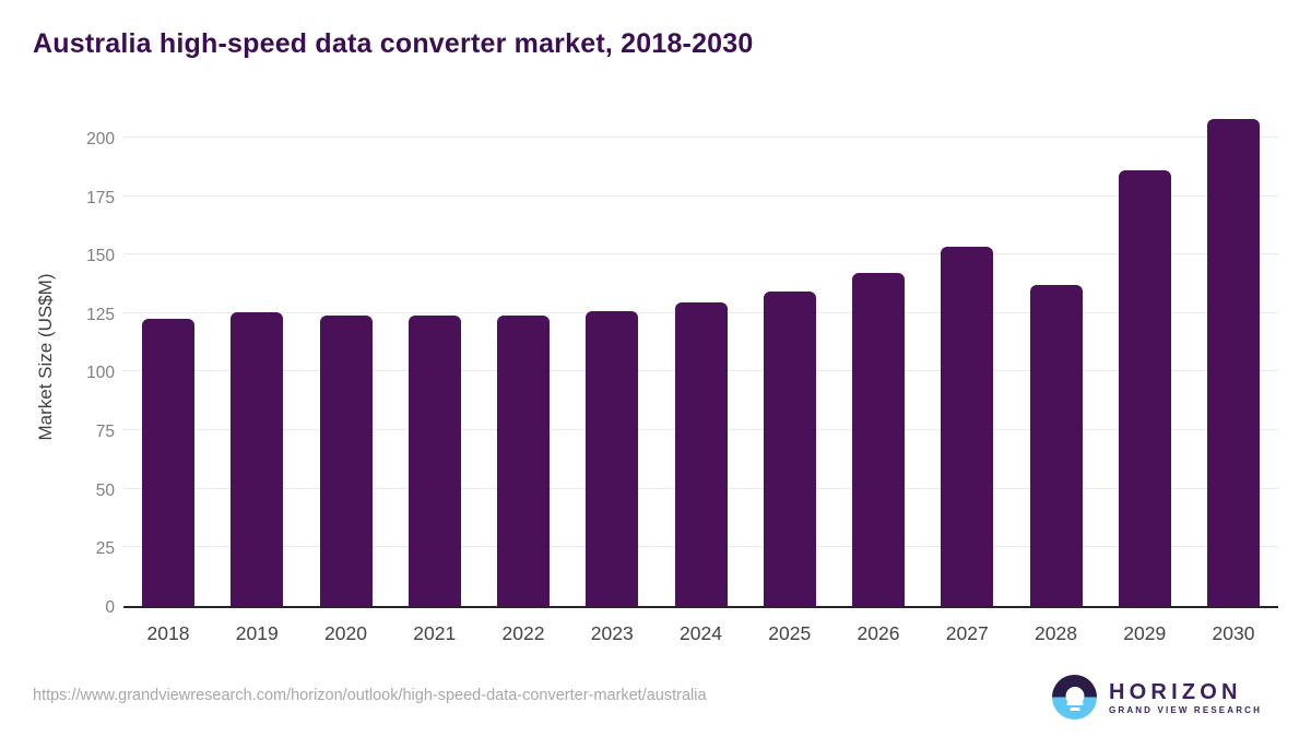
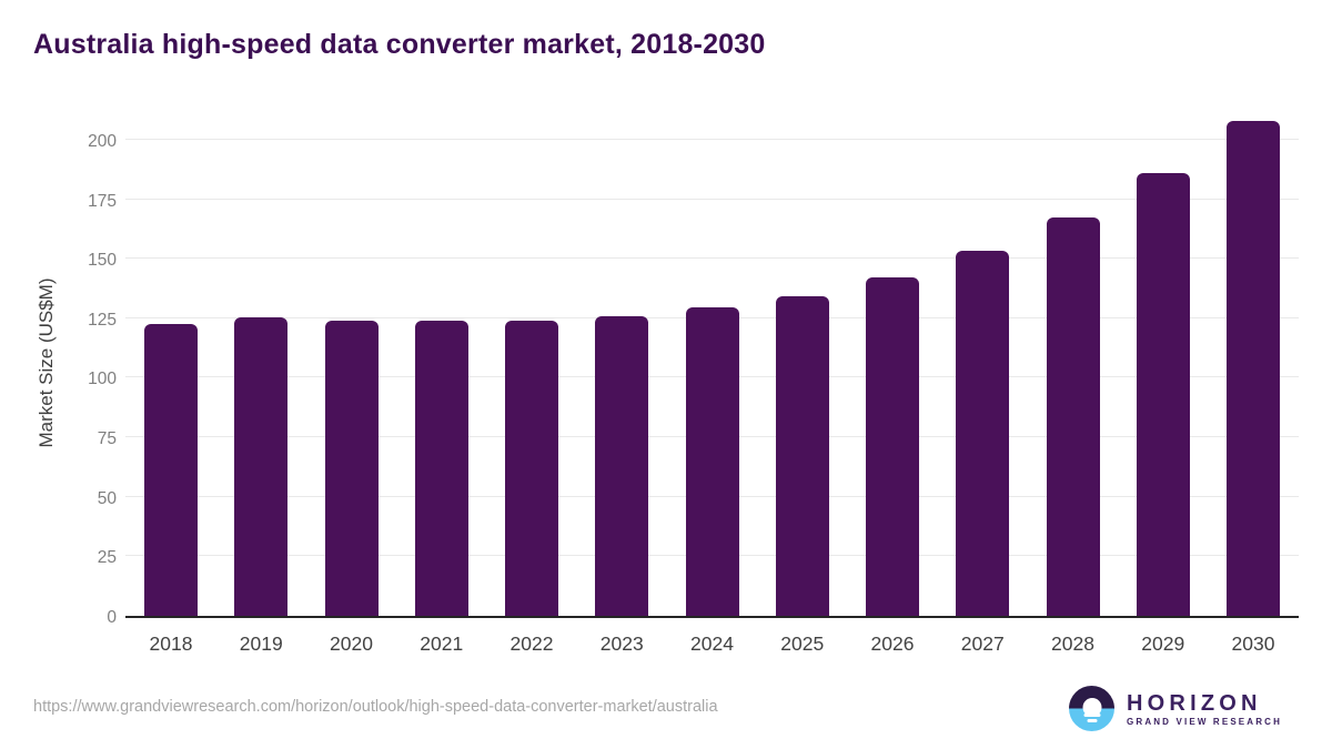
2028: 137 -> 168
